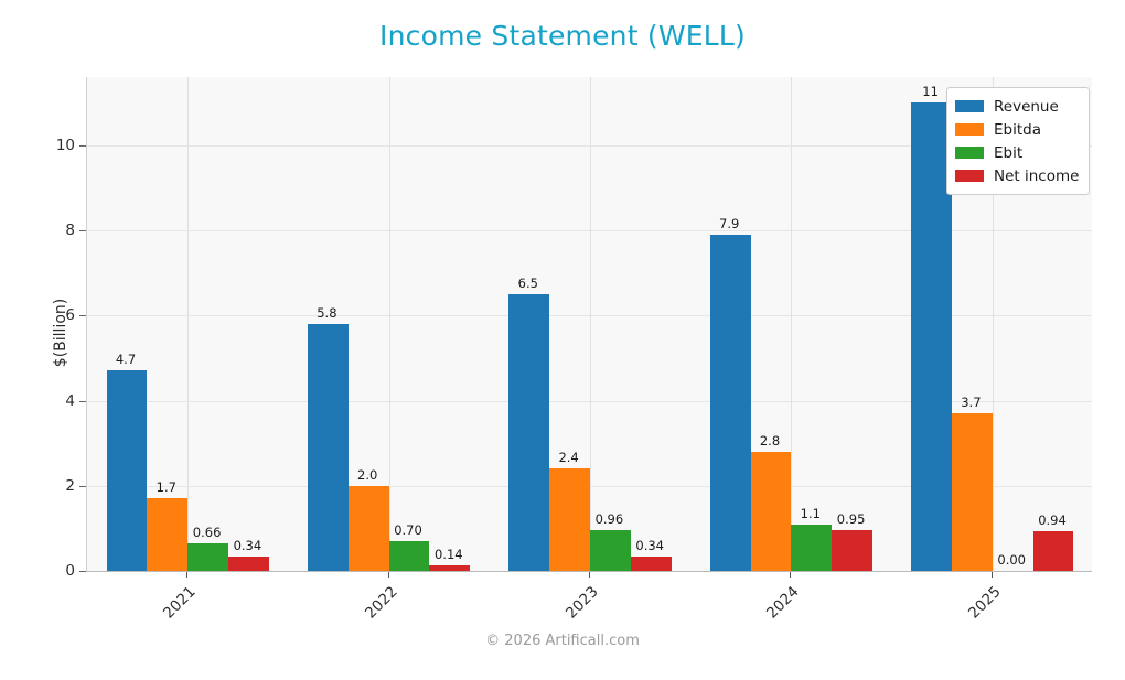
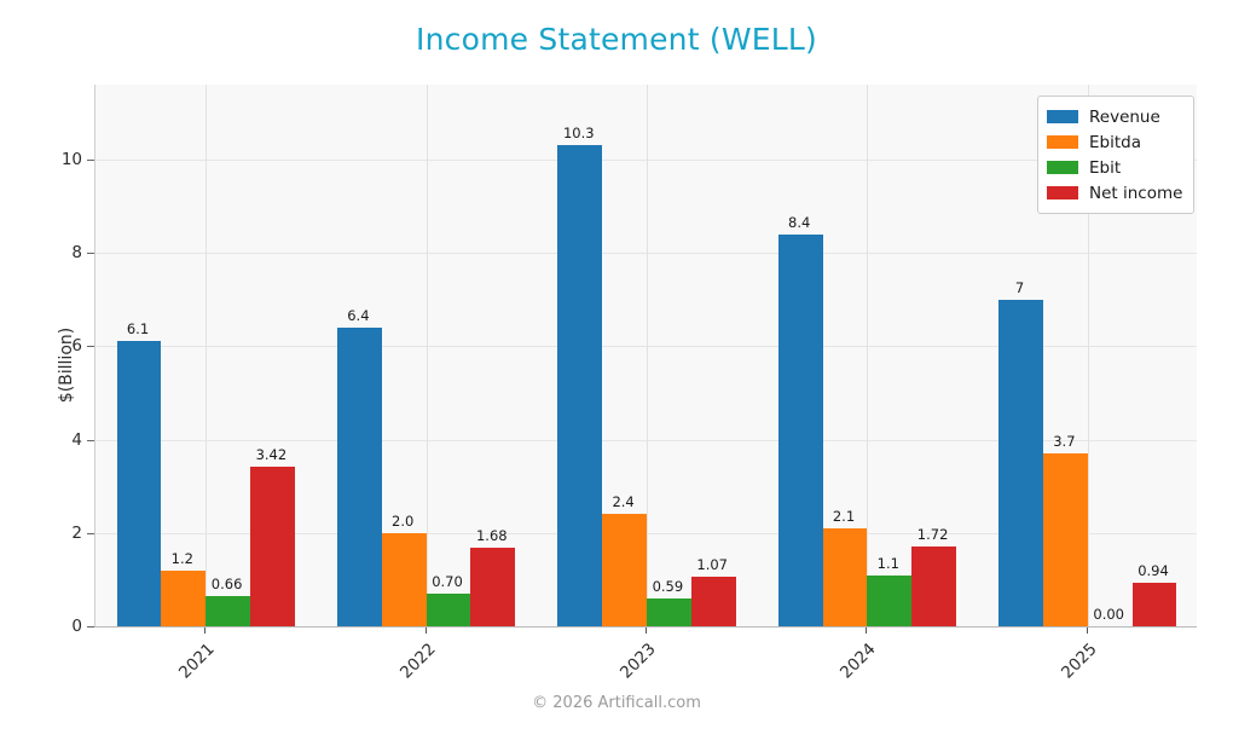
Revenue/2021: 4.7 -> 6.1
Ebitda/2021: 1.7 -> 1.2
Net income/2021: 0.34 -> 3.42
Revenue/2022: 5.8 -> 6.4
Net income/2022: 0.14 -> 1.68
Revenue/2023: 6.5 -> 10.3
Ebit/2023: 0.96 -> 0.59
Net income/2023: 0.34 -> 1.07
Revenue/2024: 7.9 -> 8.4
Ebitda/2024: 2.8 -> 2.1
Net income/2024: 0.95 -> 1.72
Revenue/2025: 11 -> 7
